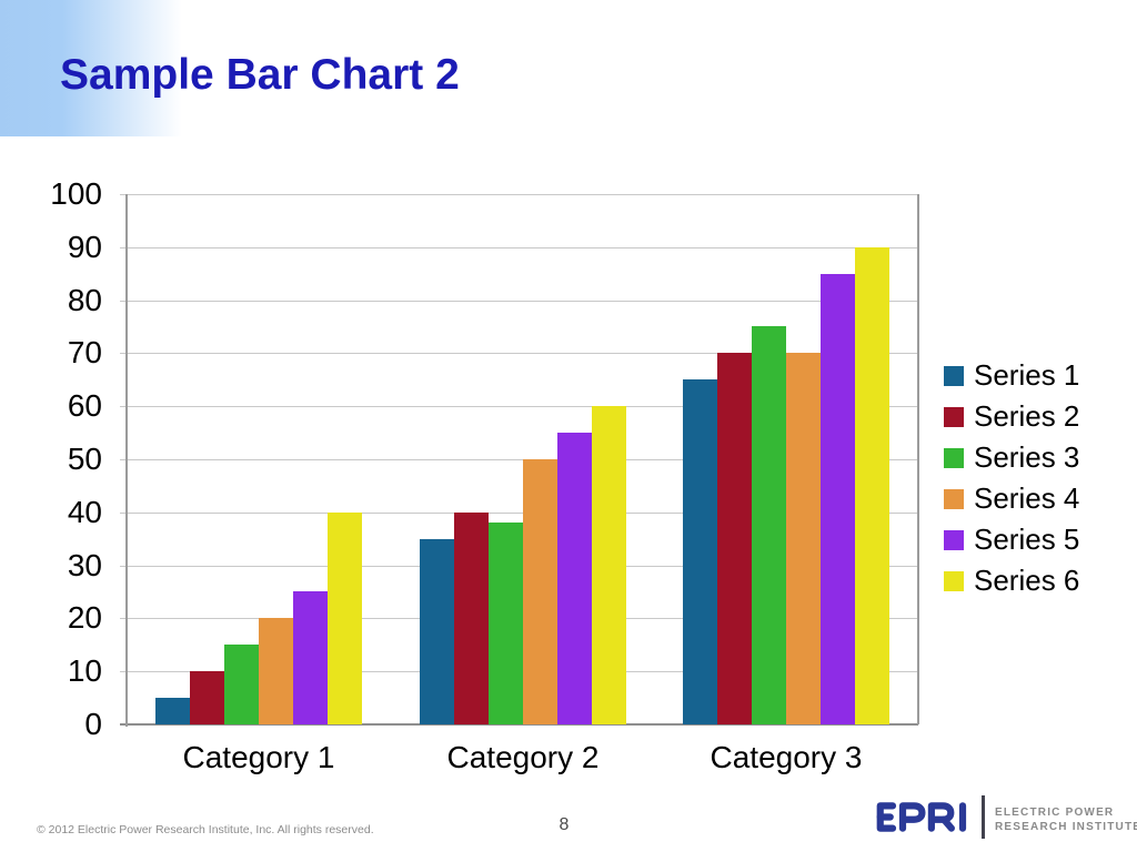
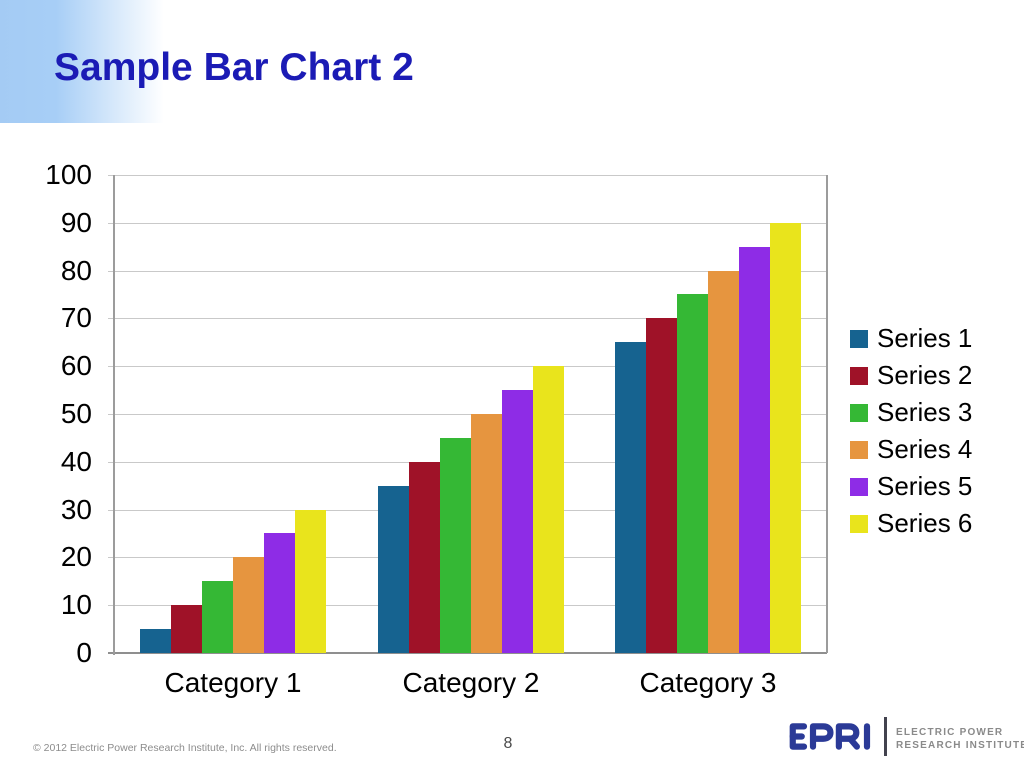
Series 6/Category 1: 40 -> 30
Series 3/Category 2: 38 -> 45
Series 4/Category 3: 70 -> 80
